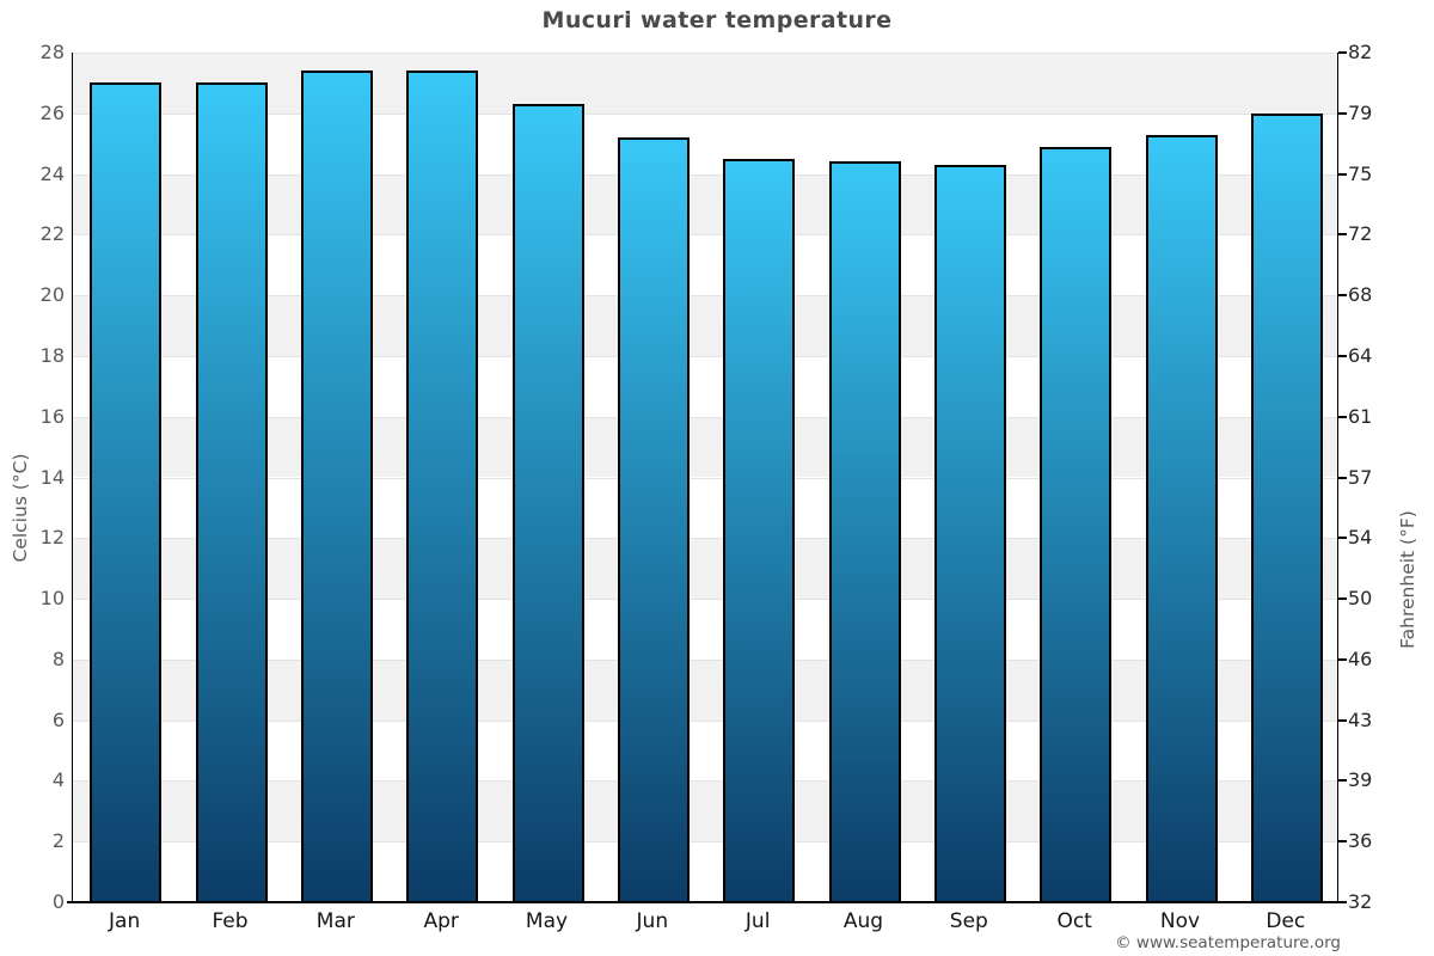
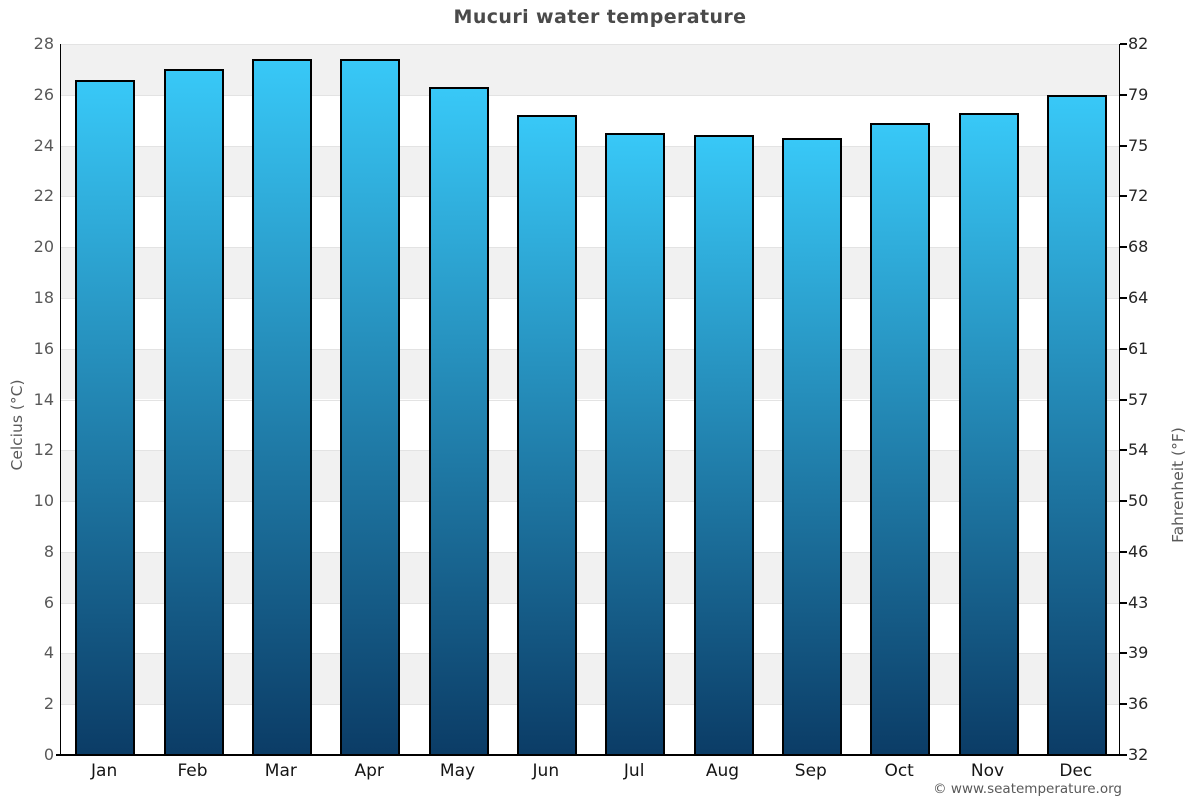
Jan: 27.0 -> 26.6
